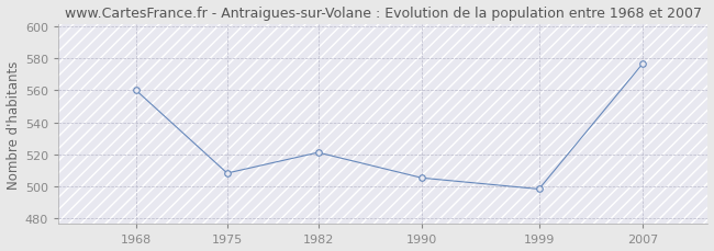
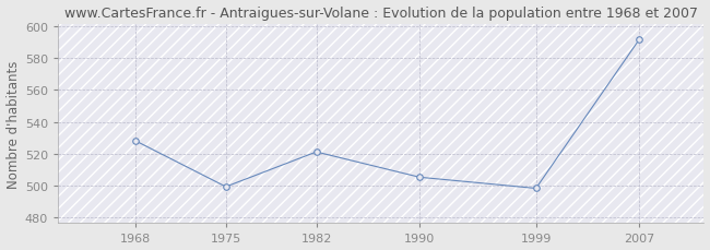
1968: 560 -> 528
1975: 508 -> 499
2007: 577 -> 592
